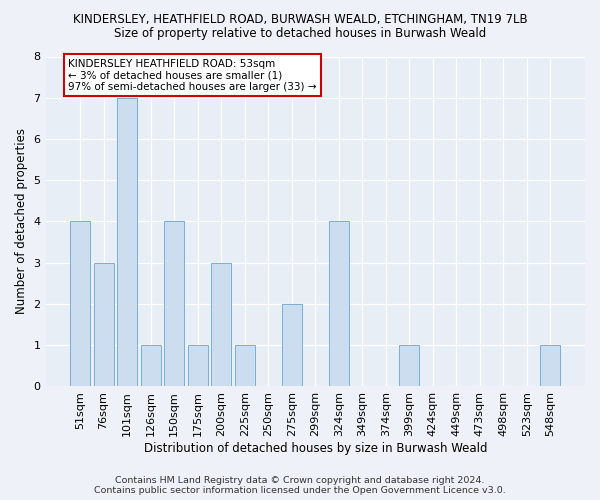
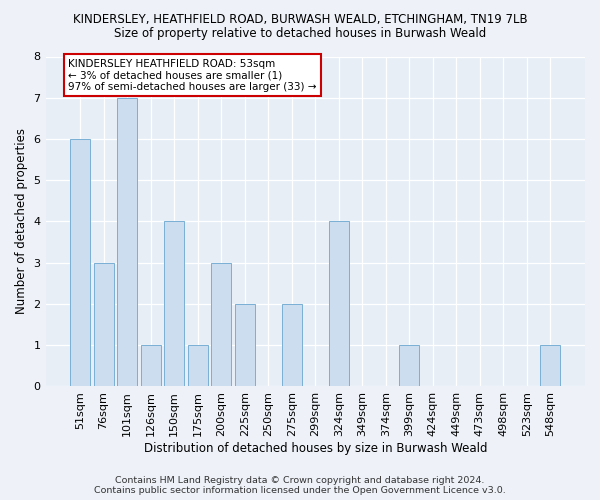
51sqm: 4 -> 6
225sqm: 1 -> 2
